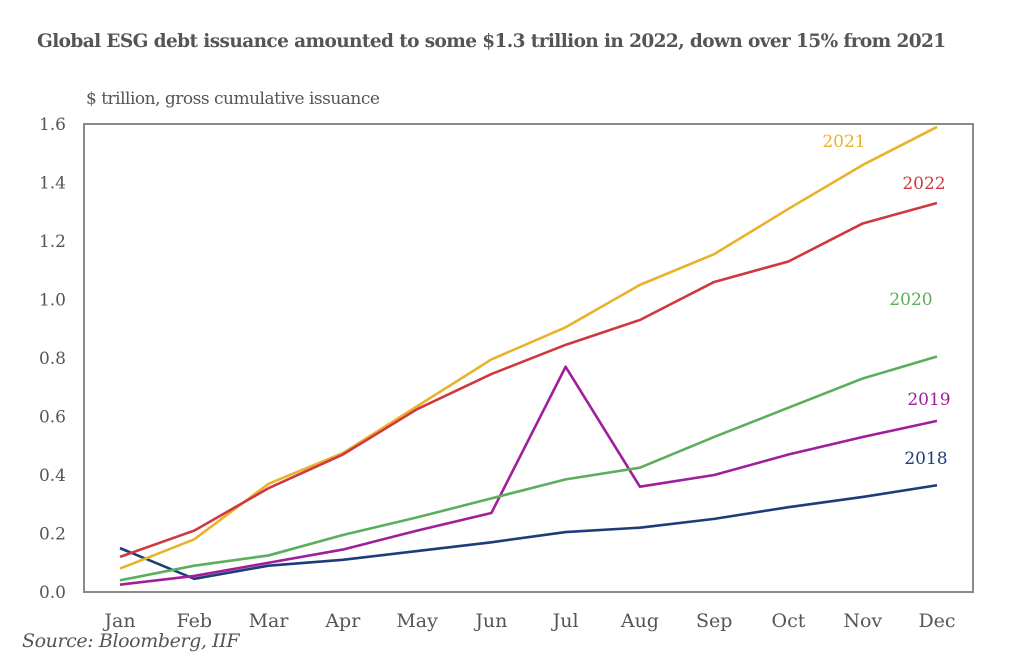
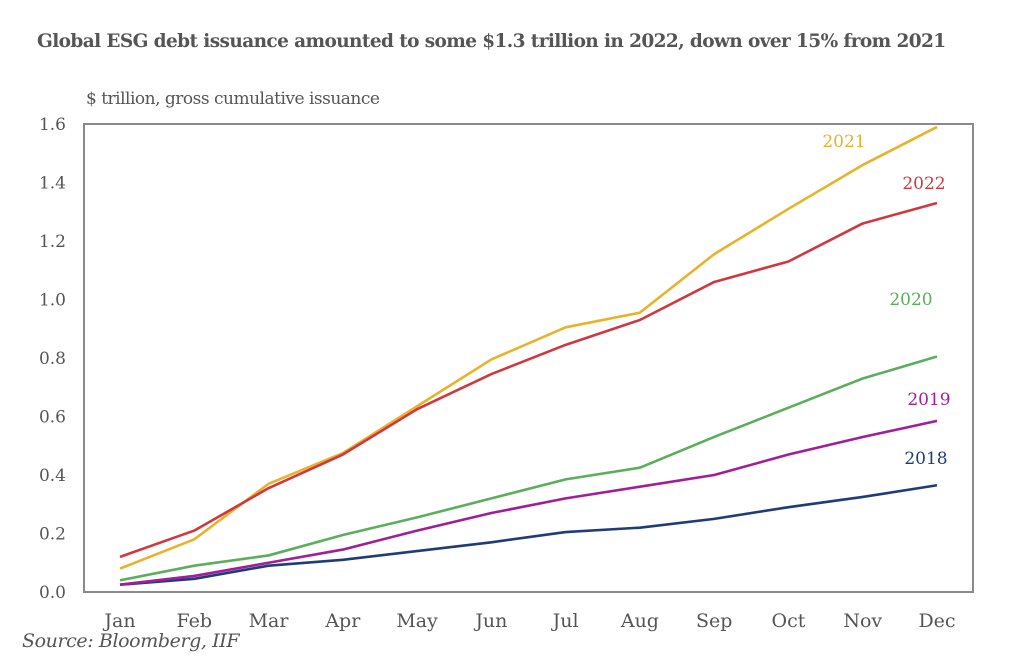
2018/Jan: 0.15 -> 0.03
2019/Jul: 0.77 -> 0.32
2021/Aug: 1.05 -> 0.95
